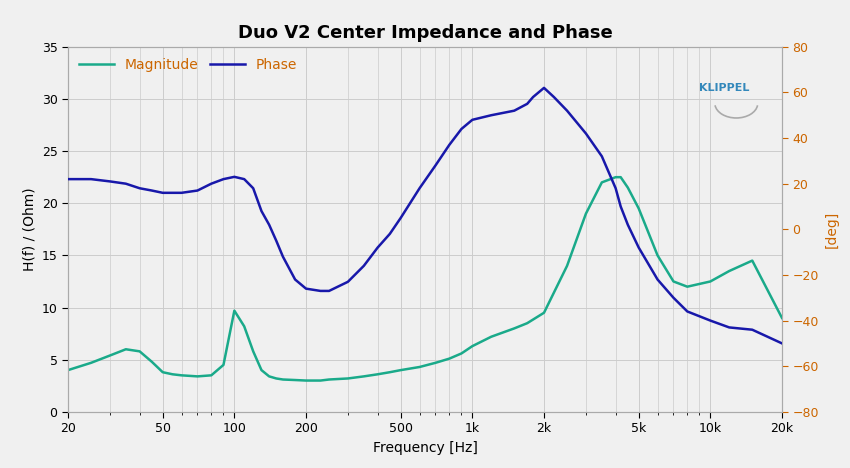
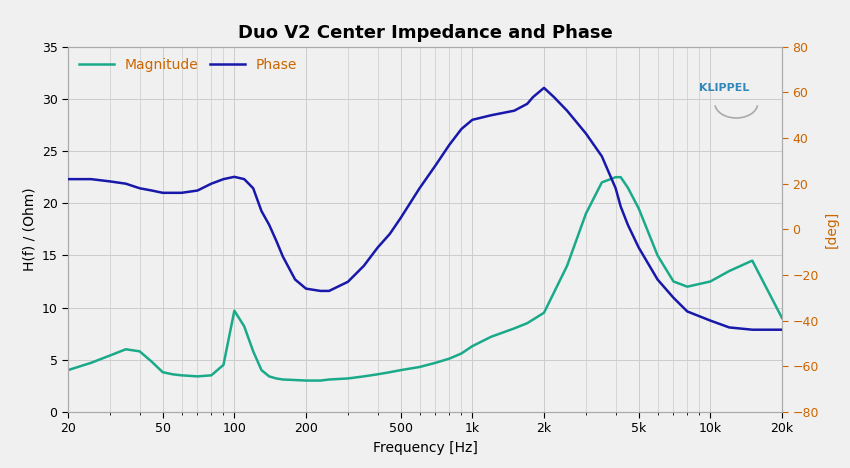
Phase/20k: -50 -> -44
